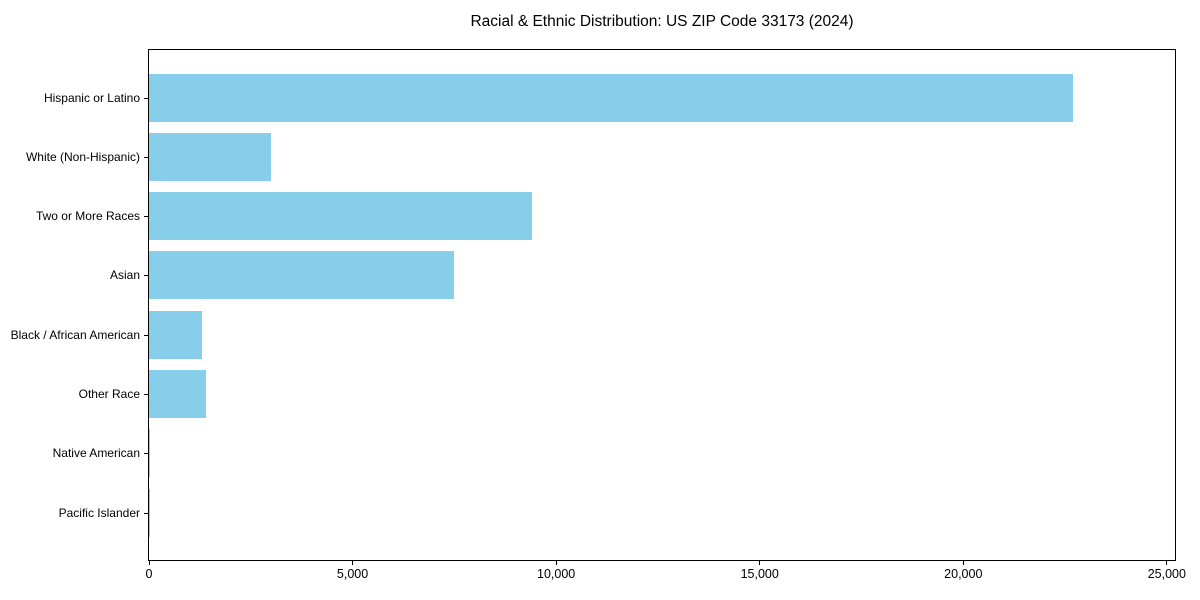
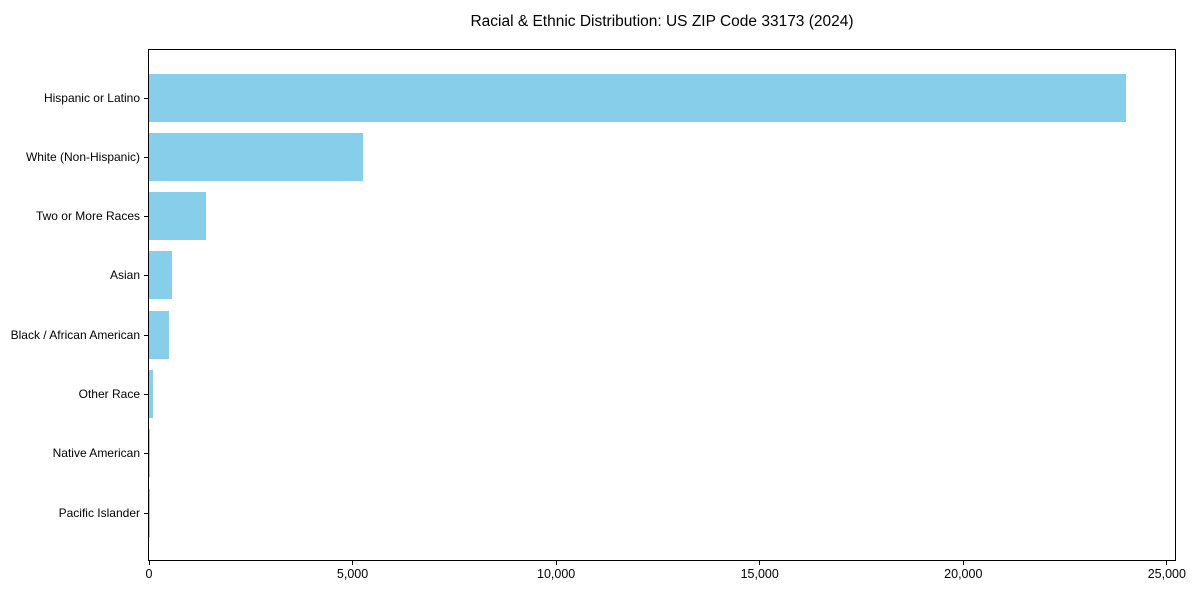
Hispanic or Latino: 22700 -> 24000
White (Non-Hispanic): 3000 -> 5200
Two or More Races: 9400 -> 1400
Asian: 7500 -> 600
Black / African American: 1300 -> 500
Other Race: 1400 -> 100
